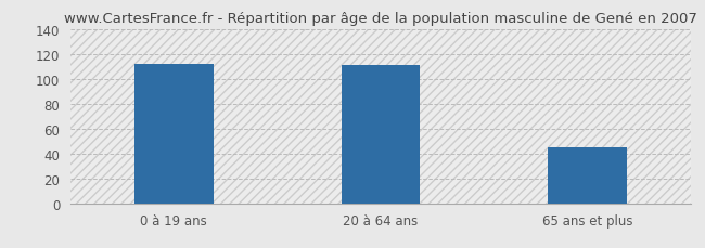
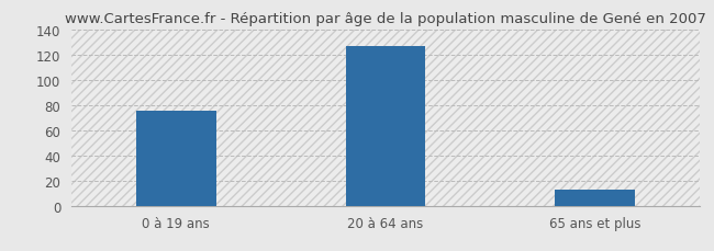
0 à 19 ans: 112 -> 75
20 à 64 ans: 111 -> 127
65 ans et plus: 45 -> 13
